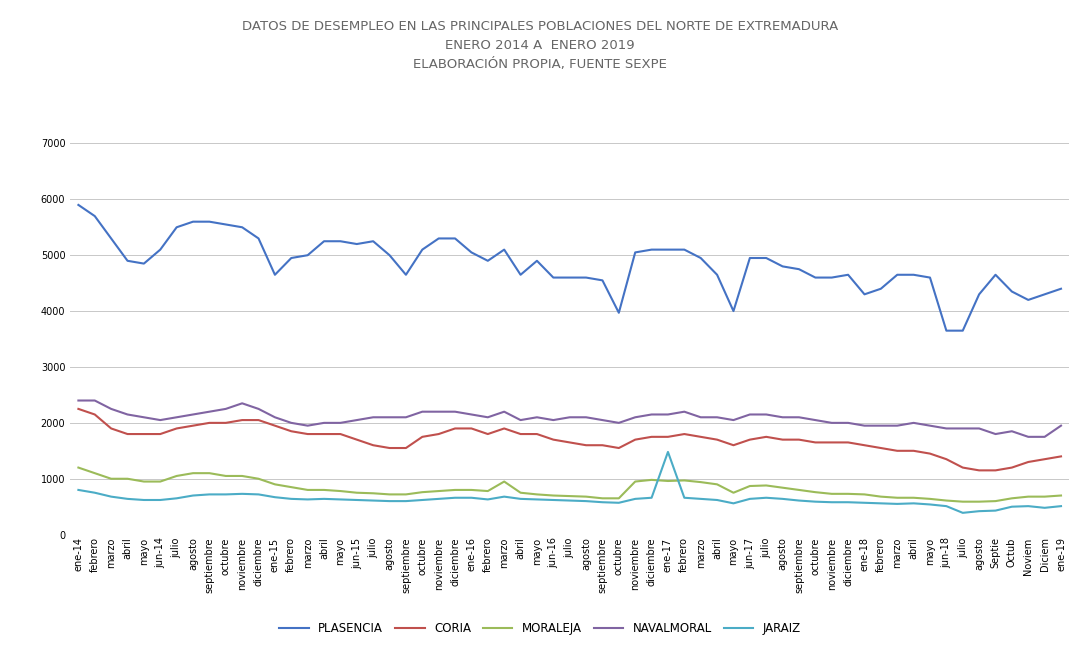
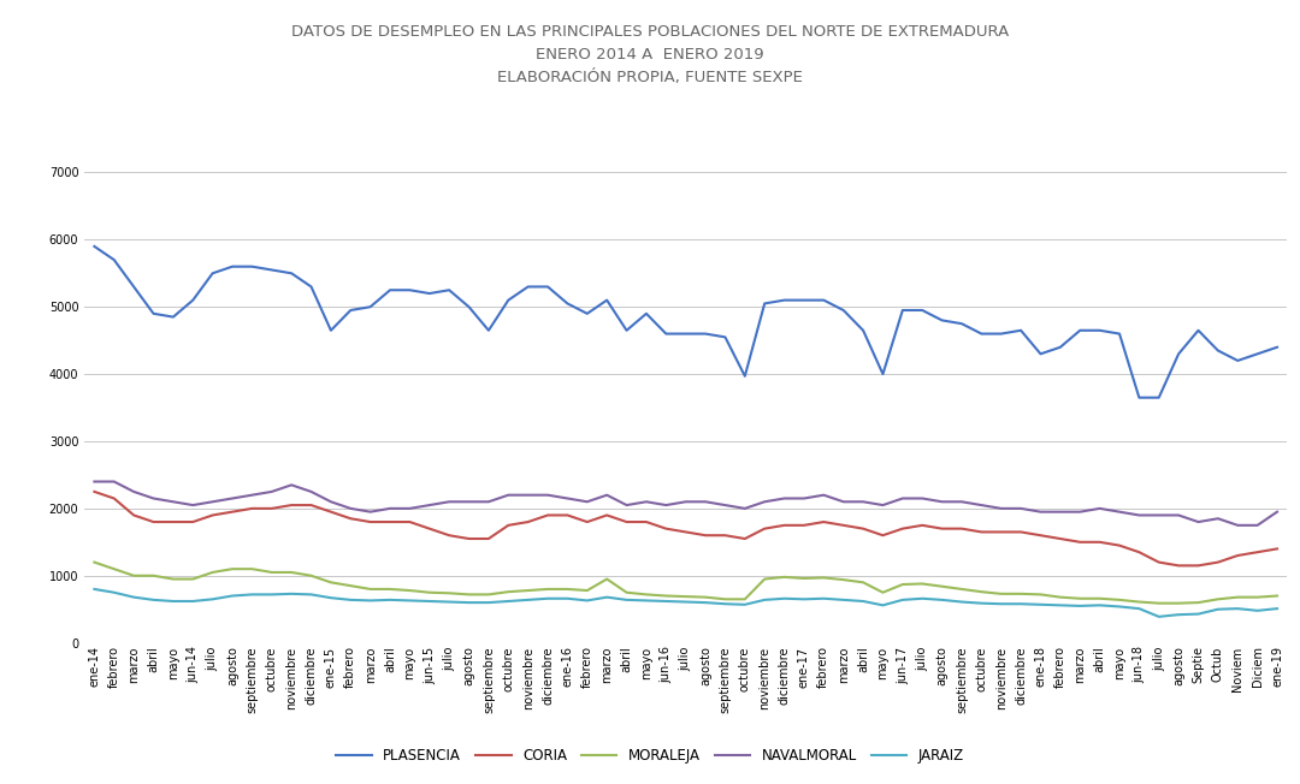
JARAIZ/ene-17: 1480 -> 650
